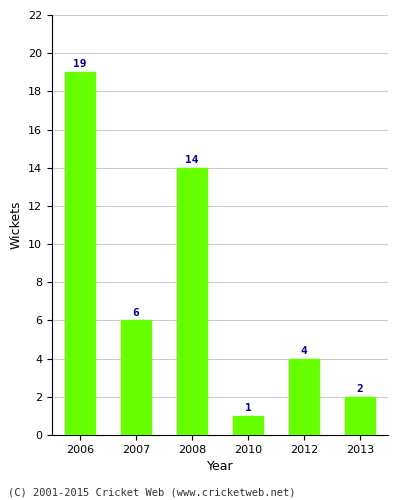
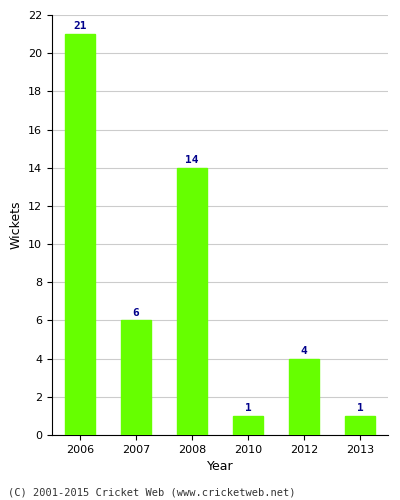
2006: 19 -> 21
2013: 2 -> 1
